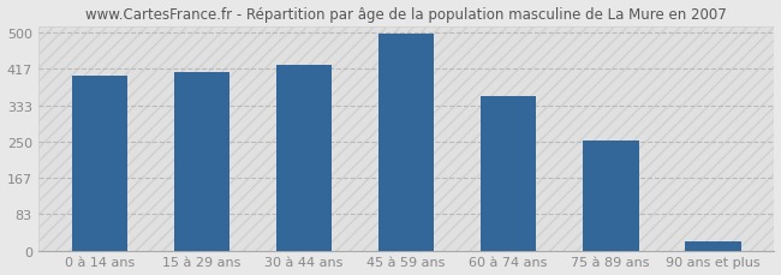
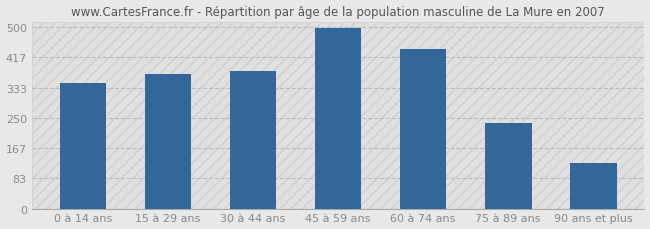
0 à 14 ans: 400 -> 345
15 à 29 ans: 410 -> 370
30 à 44 ans: 425 -> 380
60 à 74 ans: 355 -> 440
75 à 89 ans: 253 -> 235
90 ans et plus: 20 -> 125
